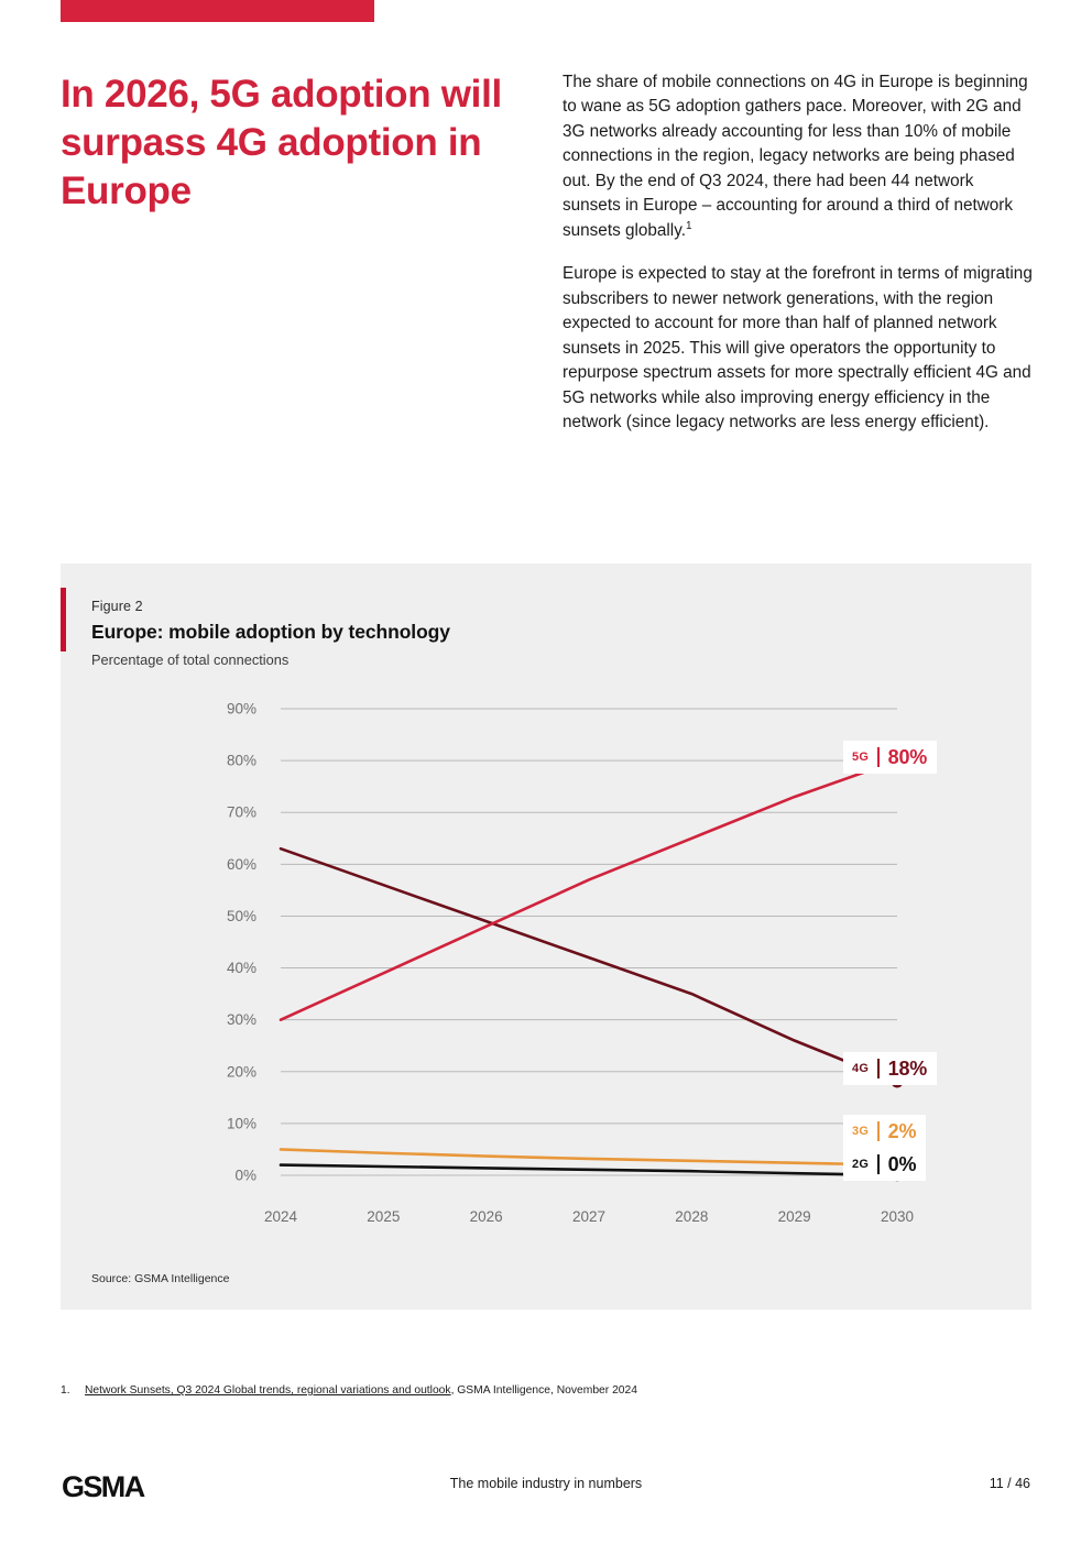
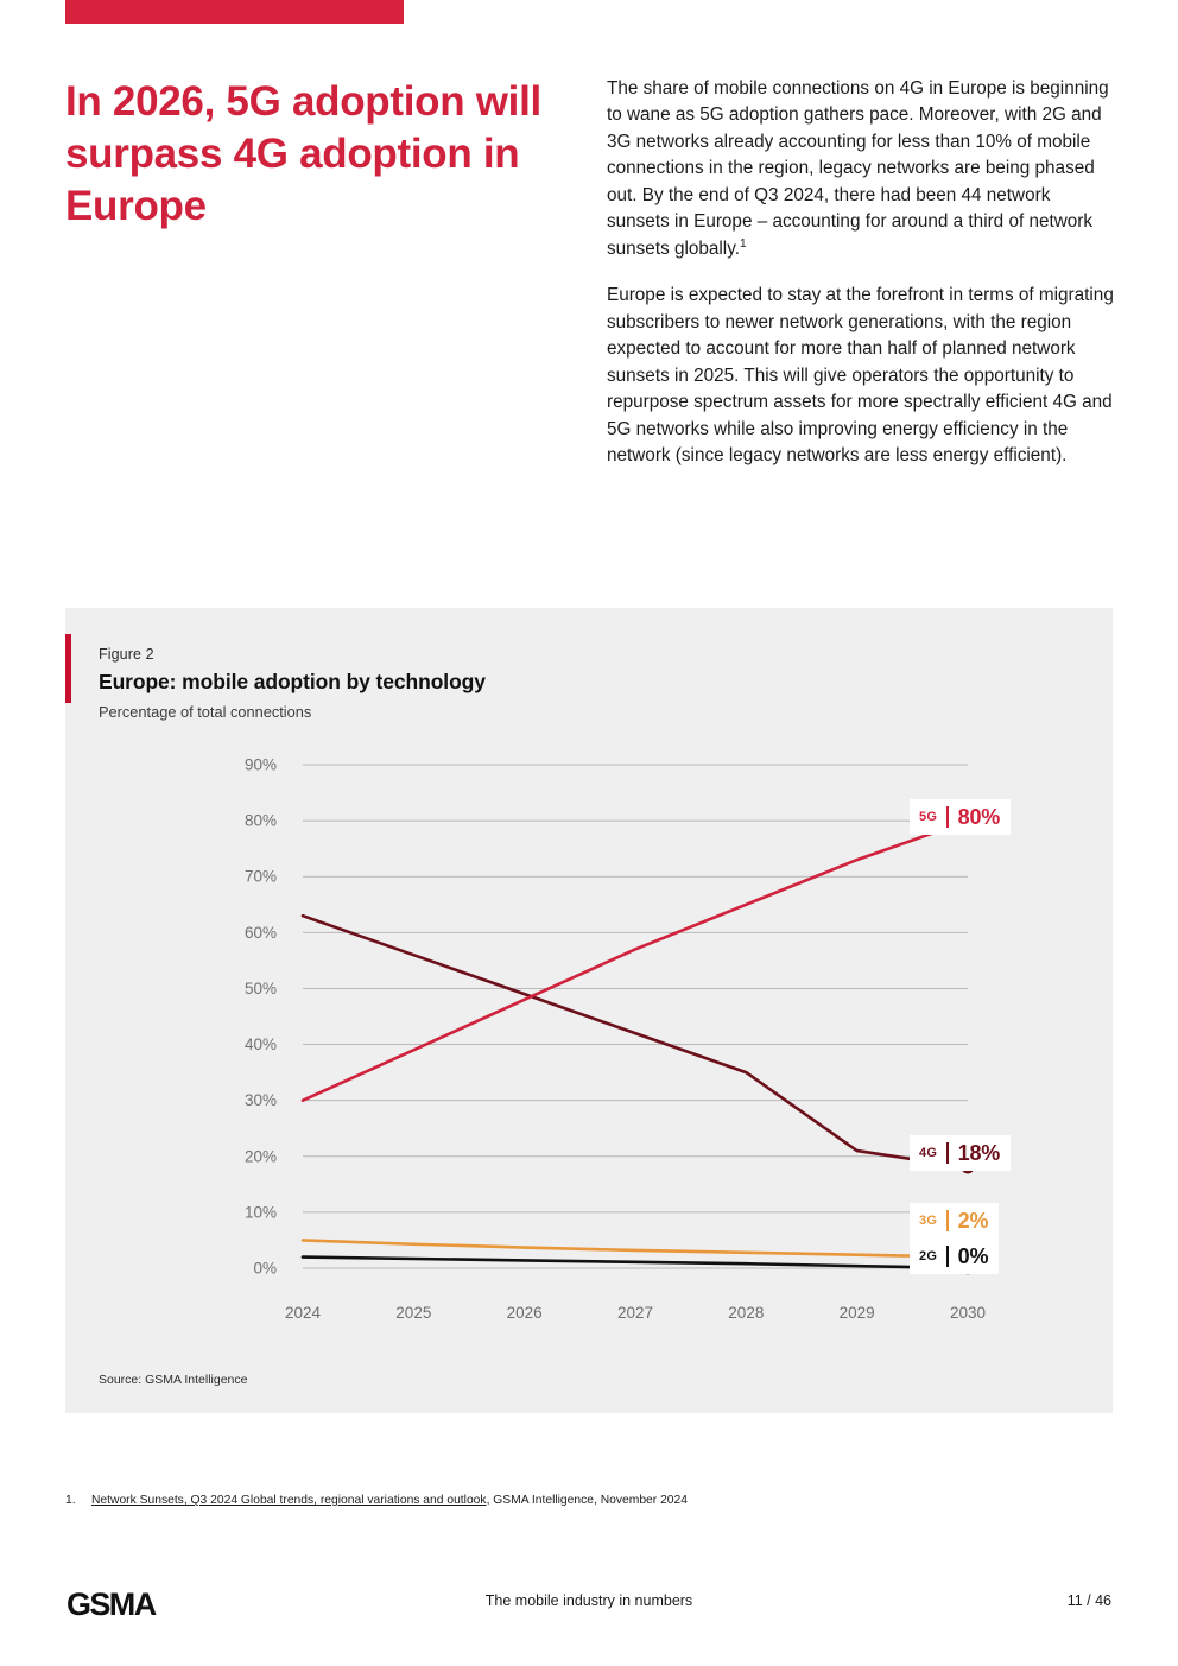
4G/2029: 26% -> 21%
